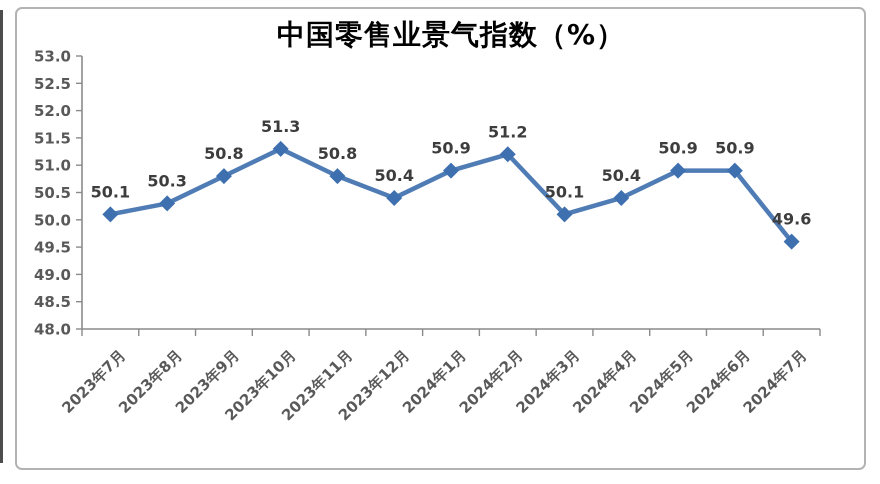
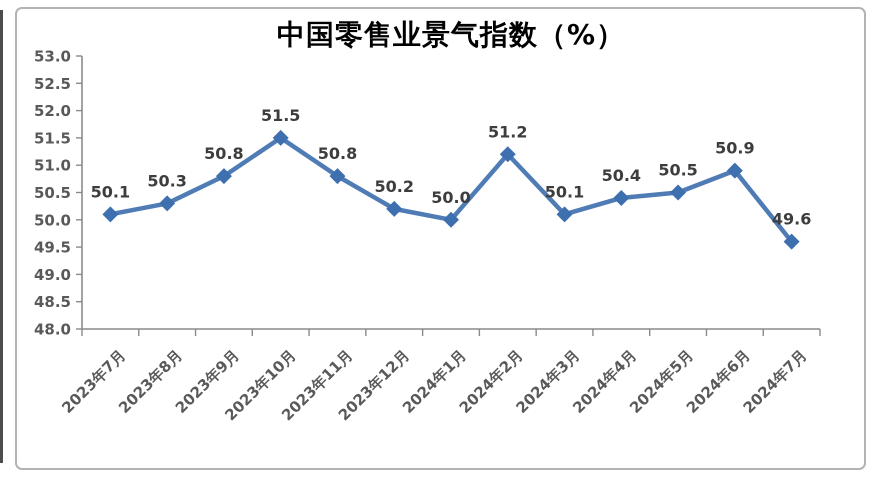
2023年10月: 51.3 -> 51.5
2023年12月: 50.4 -> 50.2
2024年1月: 50.9 -> 50.0
2024年5月: 50.9 -> 50.5
